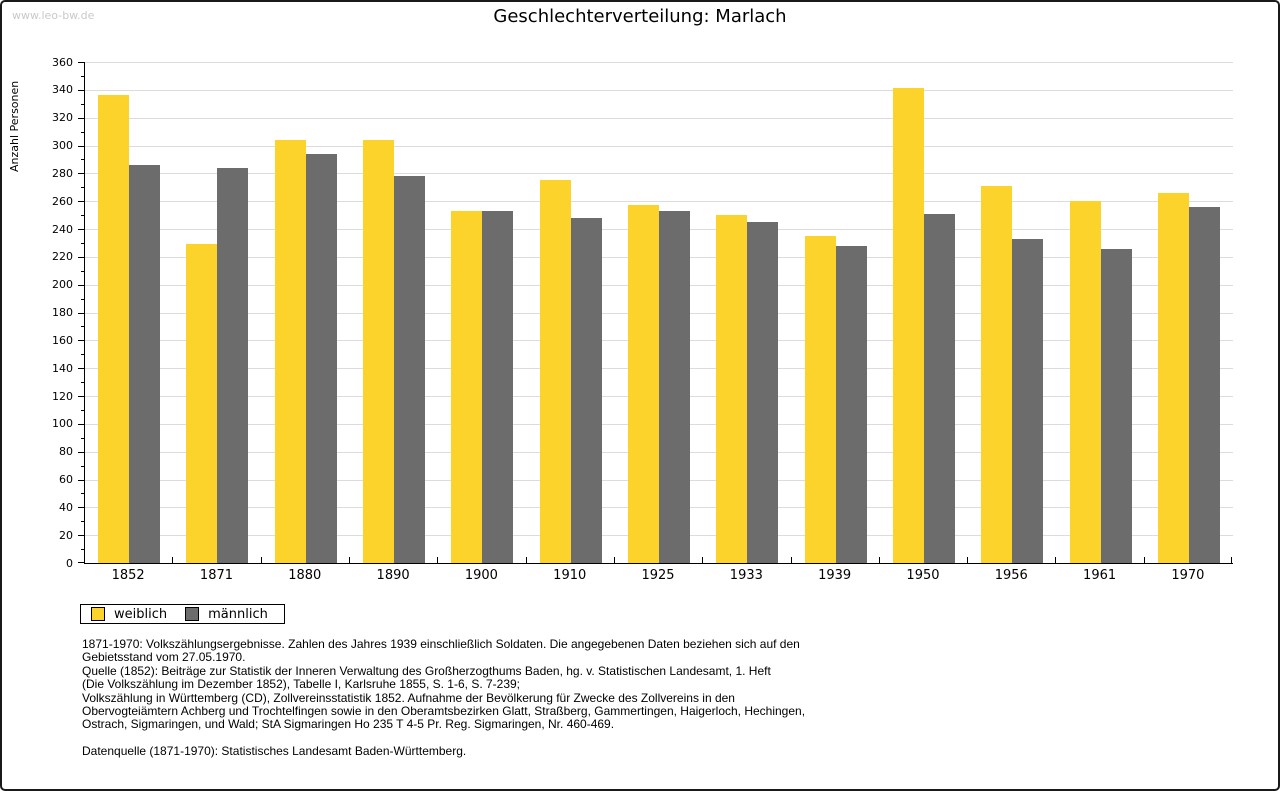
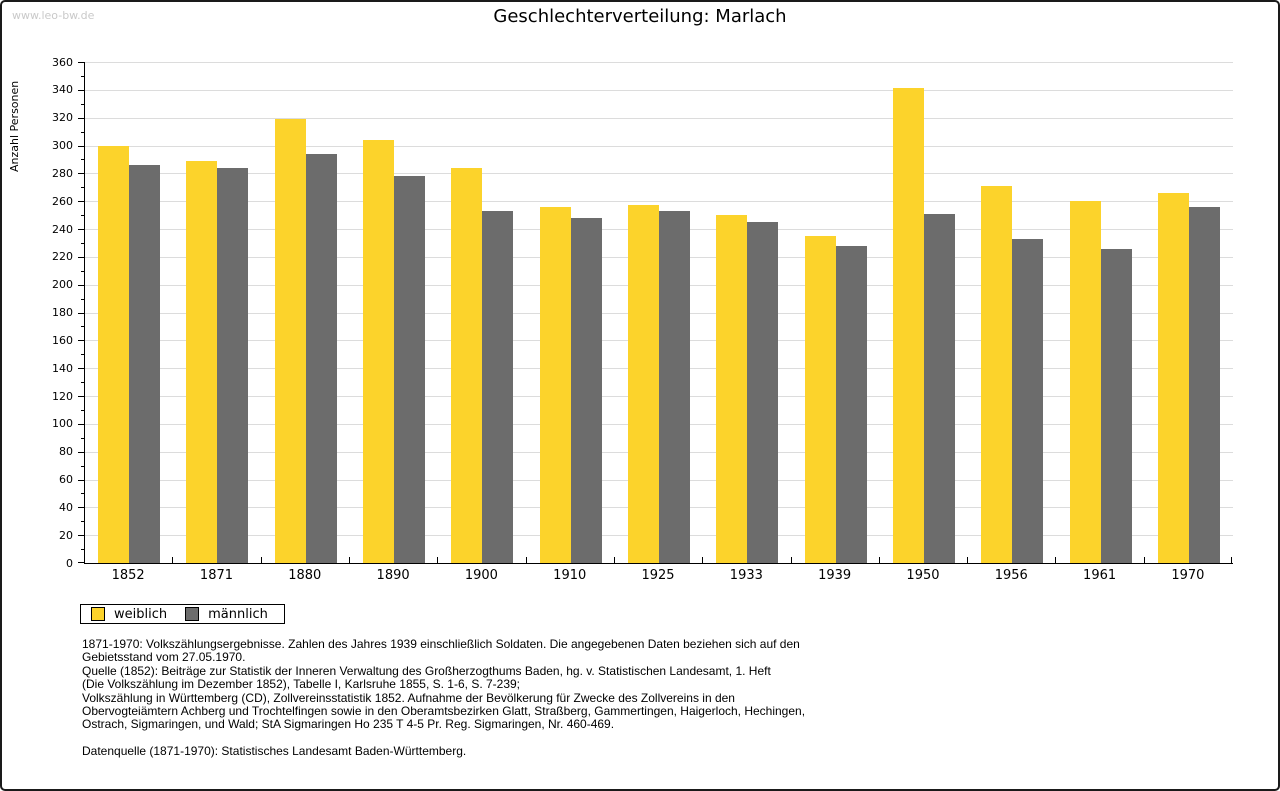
weiblich/1852: 336 -> 300
weiblich/1871: 229 -> 289
weiblich/1880: 304 -> 319
weiblich/1900: 253 -> 284
weiblich/1910: 275 -> 256
